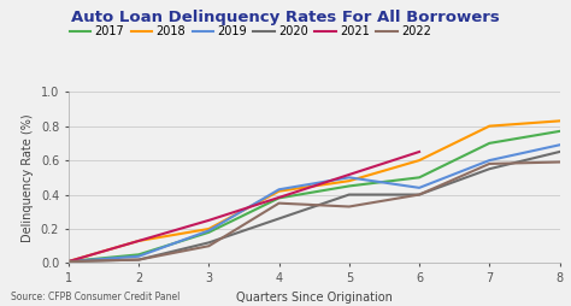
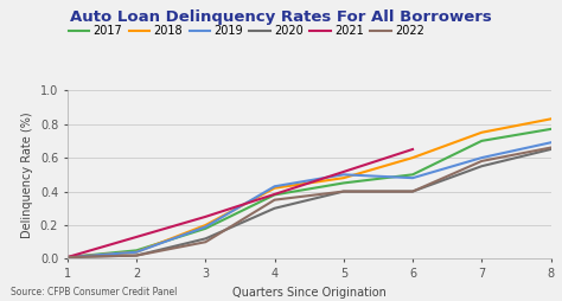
2018/2: 0.13 -> 0.04
2020/4: 0.26 -> 0.30
2022/5: 0.33 -> 0.40
2019/6: 0.44 -> 0.48
2018/7: 0.80 -> 0.75
2022/8: 0.59 -> 0.66
